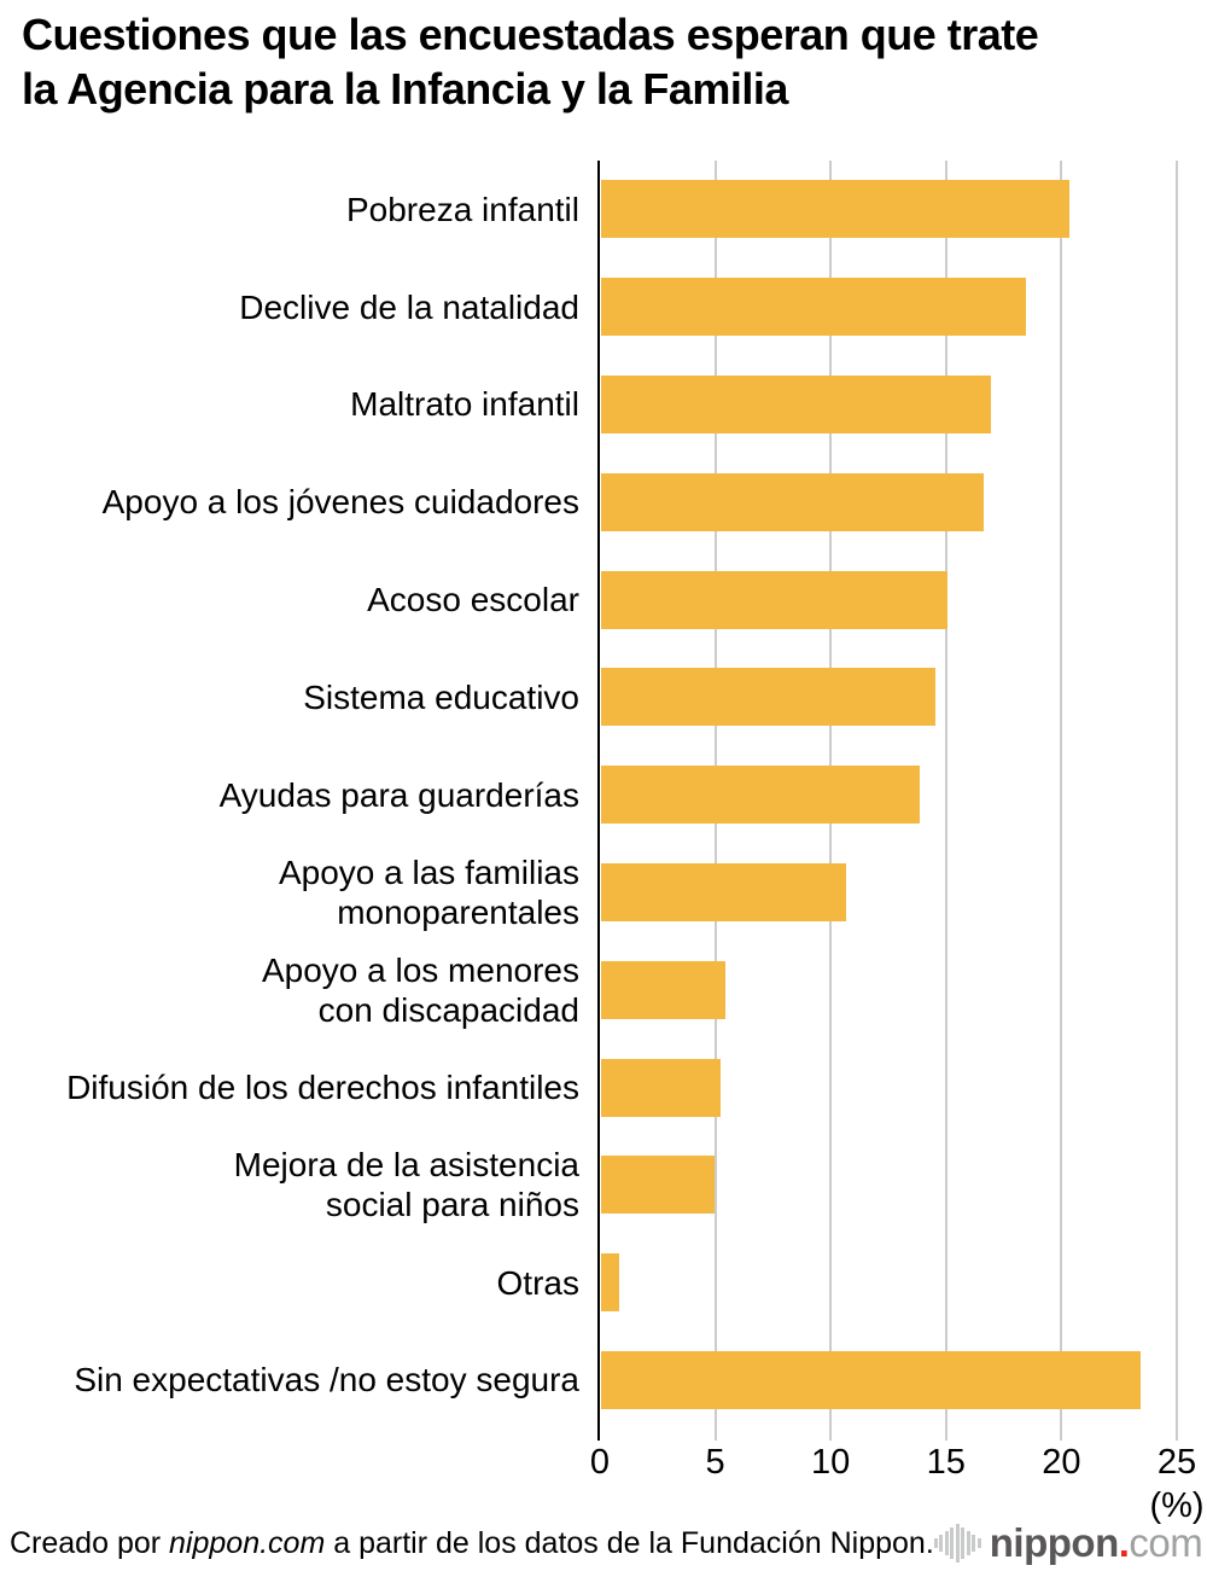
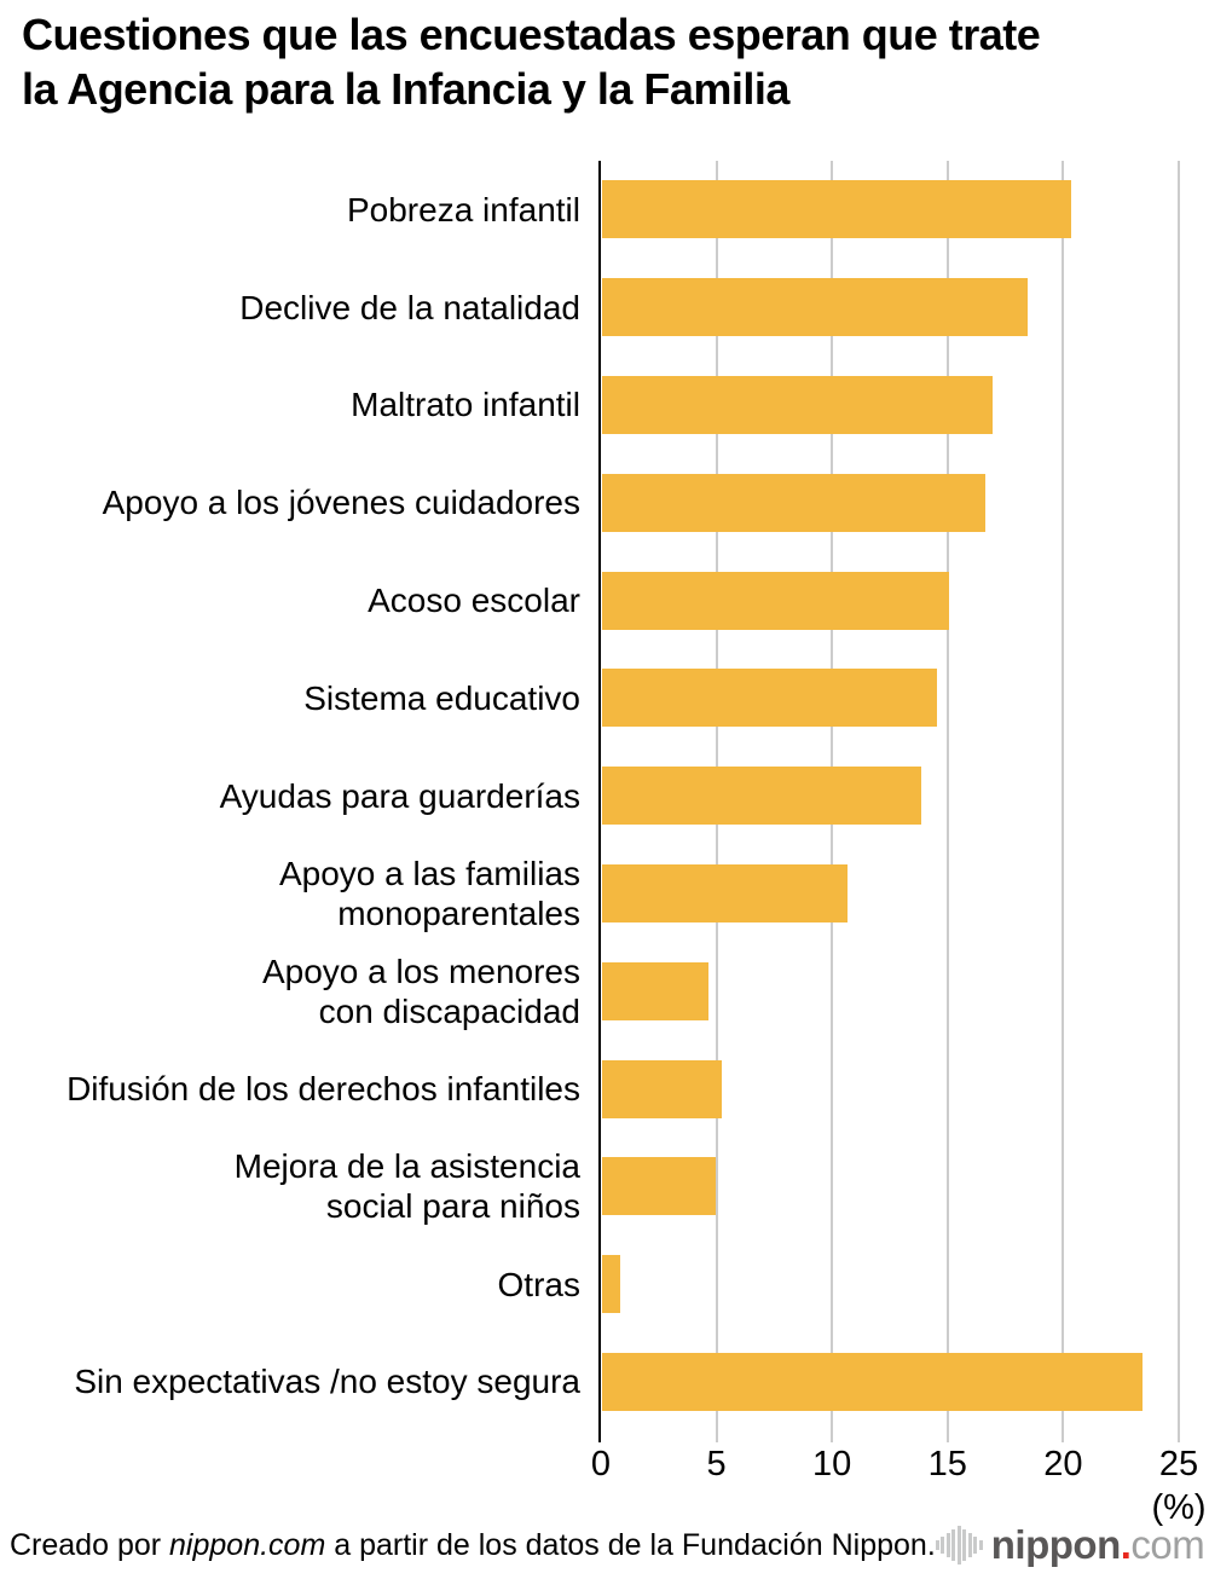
Apoyo a los menores con discapacidad: 5.4 -> 4.6
